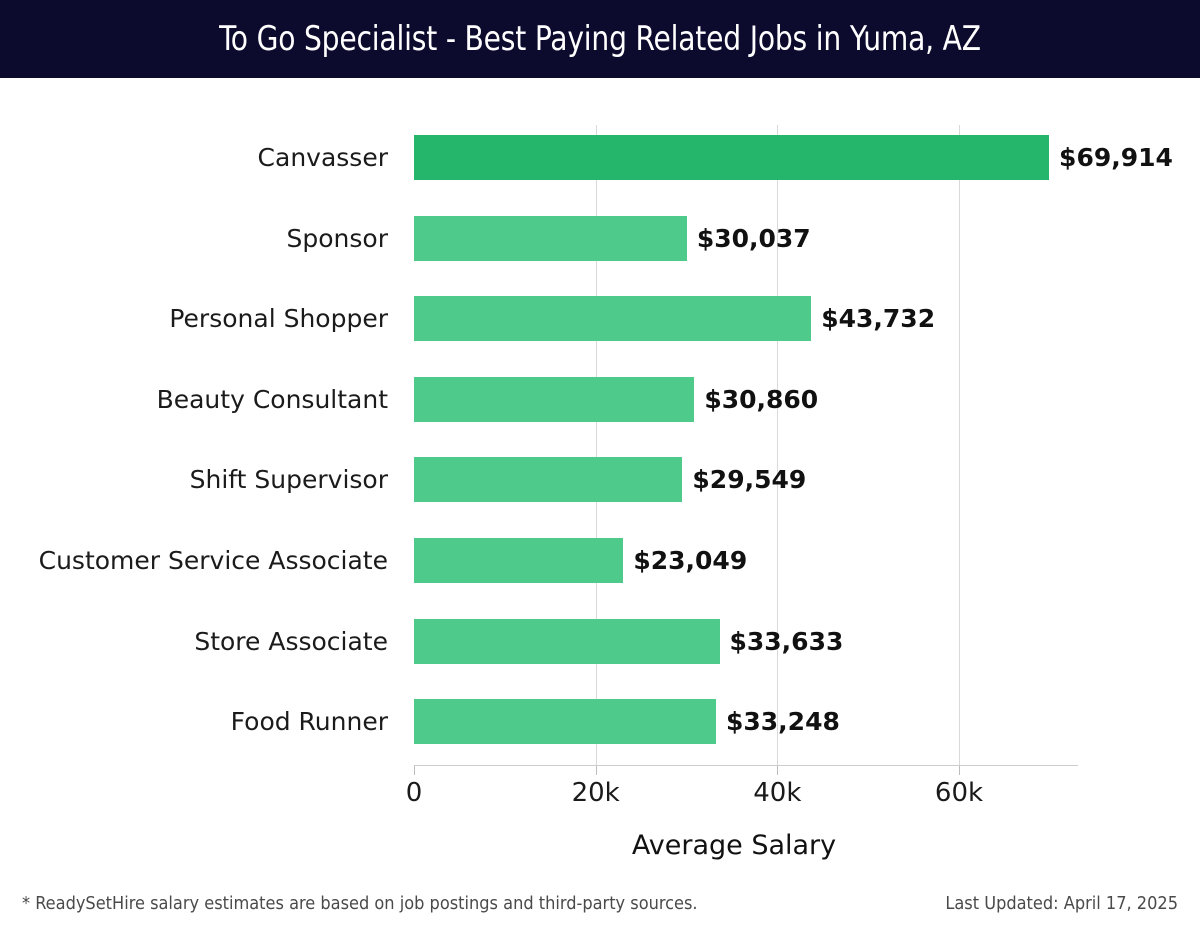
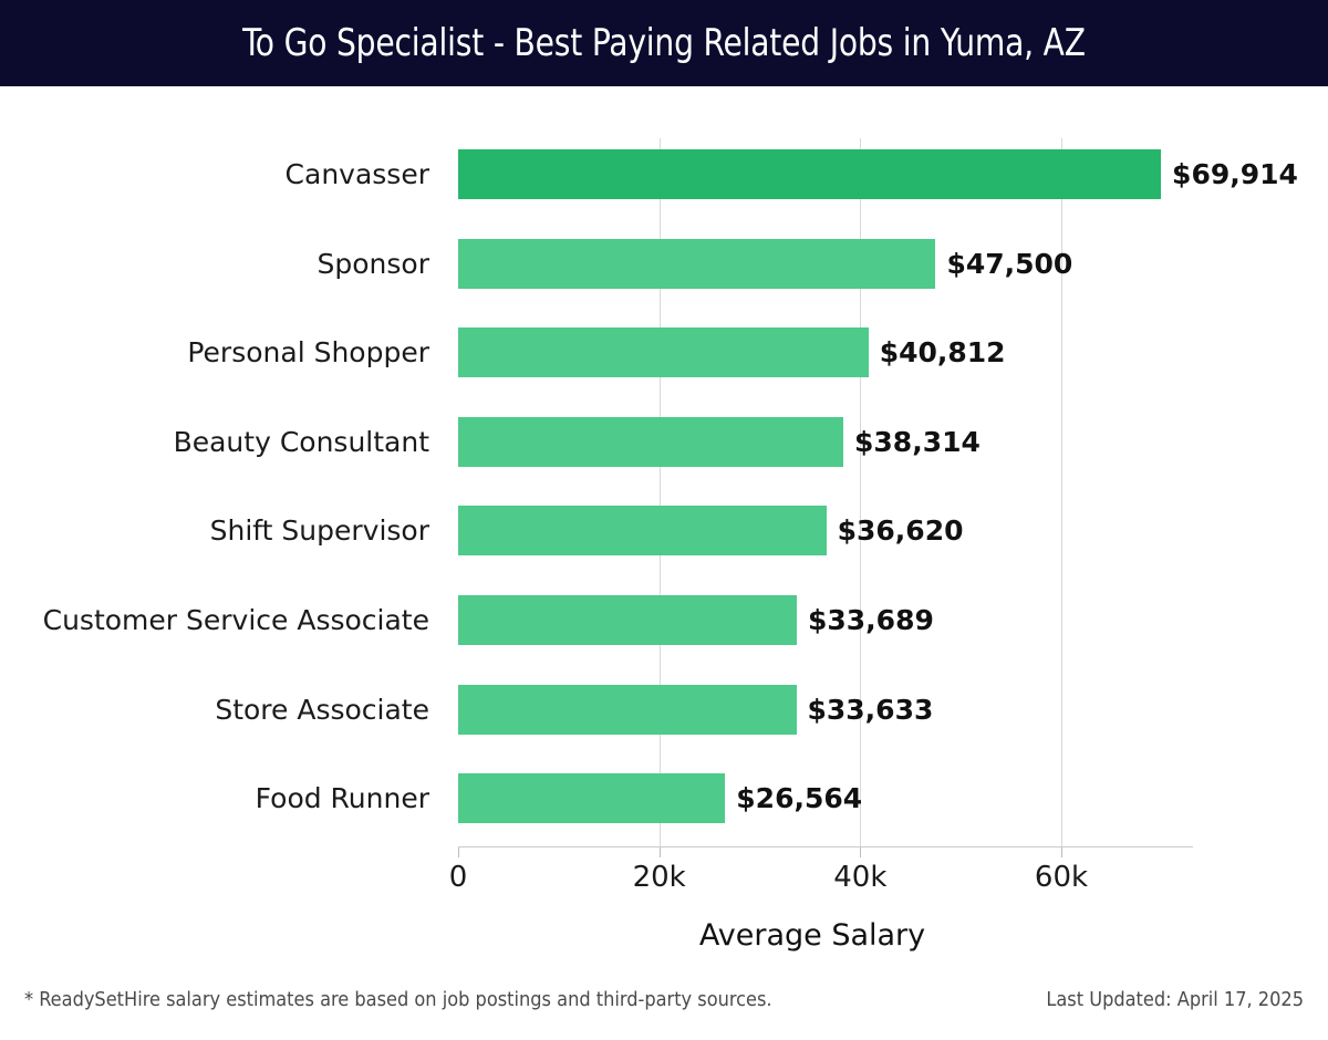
Sponsor: $30,037 -> $47,500
Personal Shopper: $43,732 -> $40,812
Beauty Consultant: $30,860 -> $38,314
Shift Supervisor: $29,549 -> $36,620
Customer Service Associate: $23,049 -> $33,689
Food Runner: $33,248 -> $26,564
